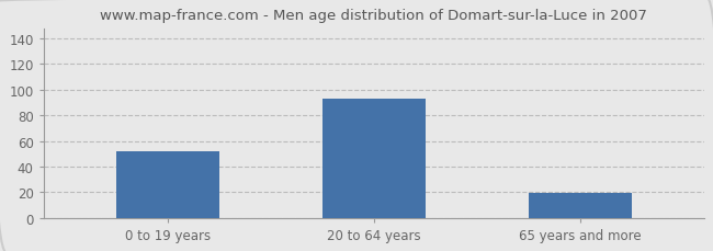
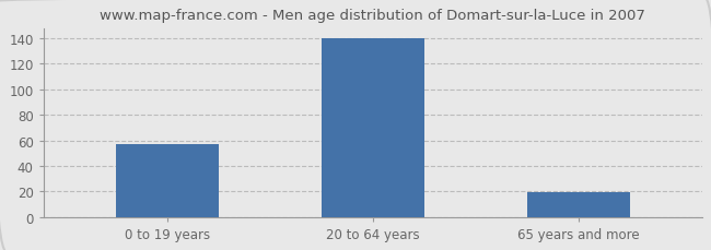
0 to 19 years: 52 -> 57
20 to 64 years: 93 -> 140
